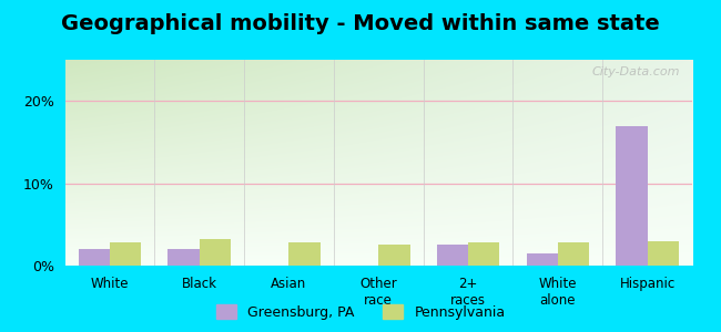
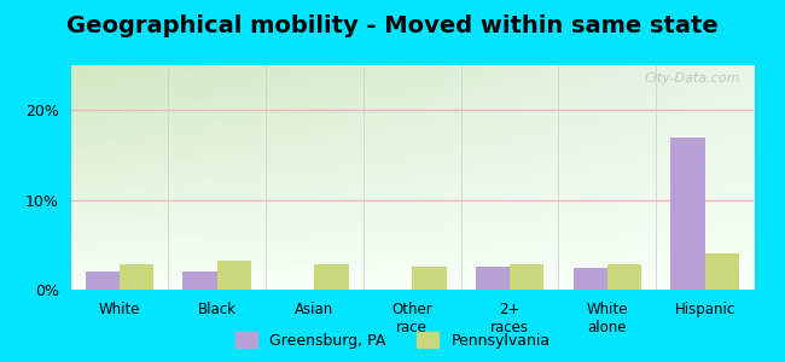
Greensburg, PA/White alone: 1.5% -> 2.4%
Pennsylvania/Hispanic: 3.0% -> 4.0%
